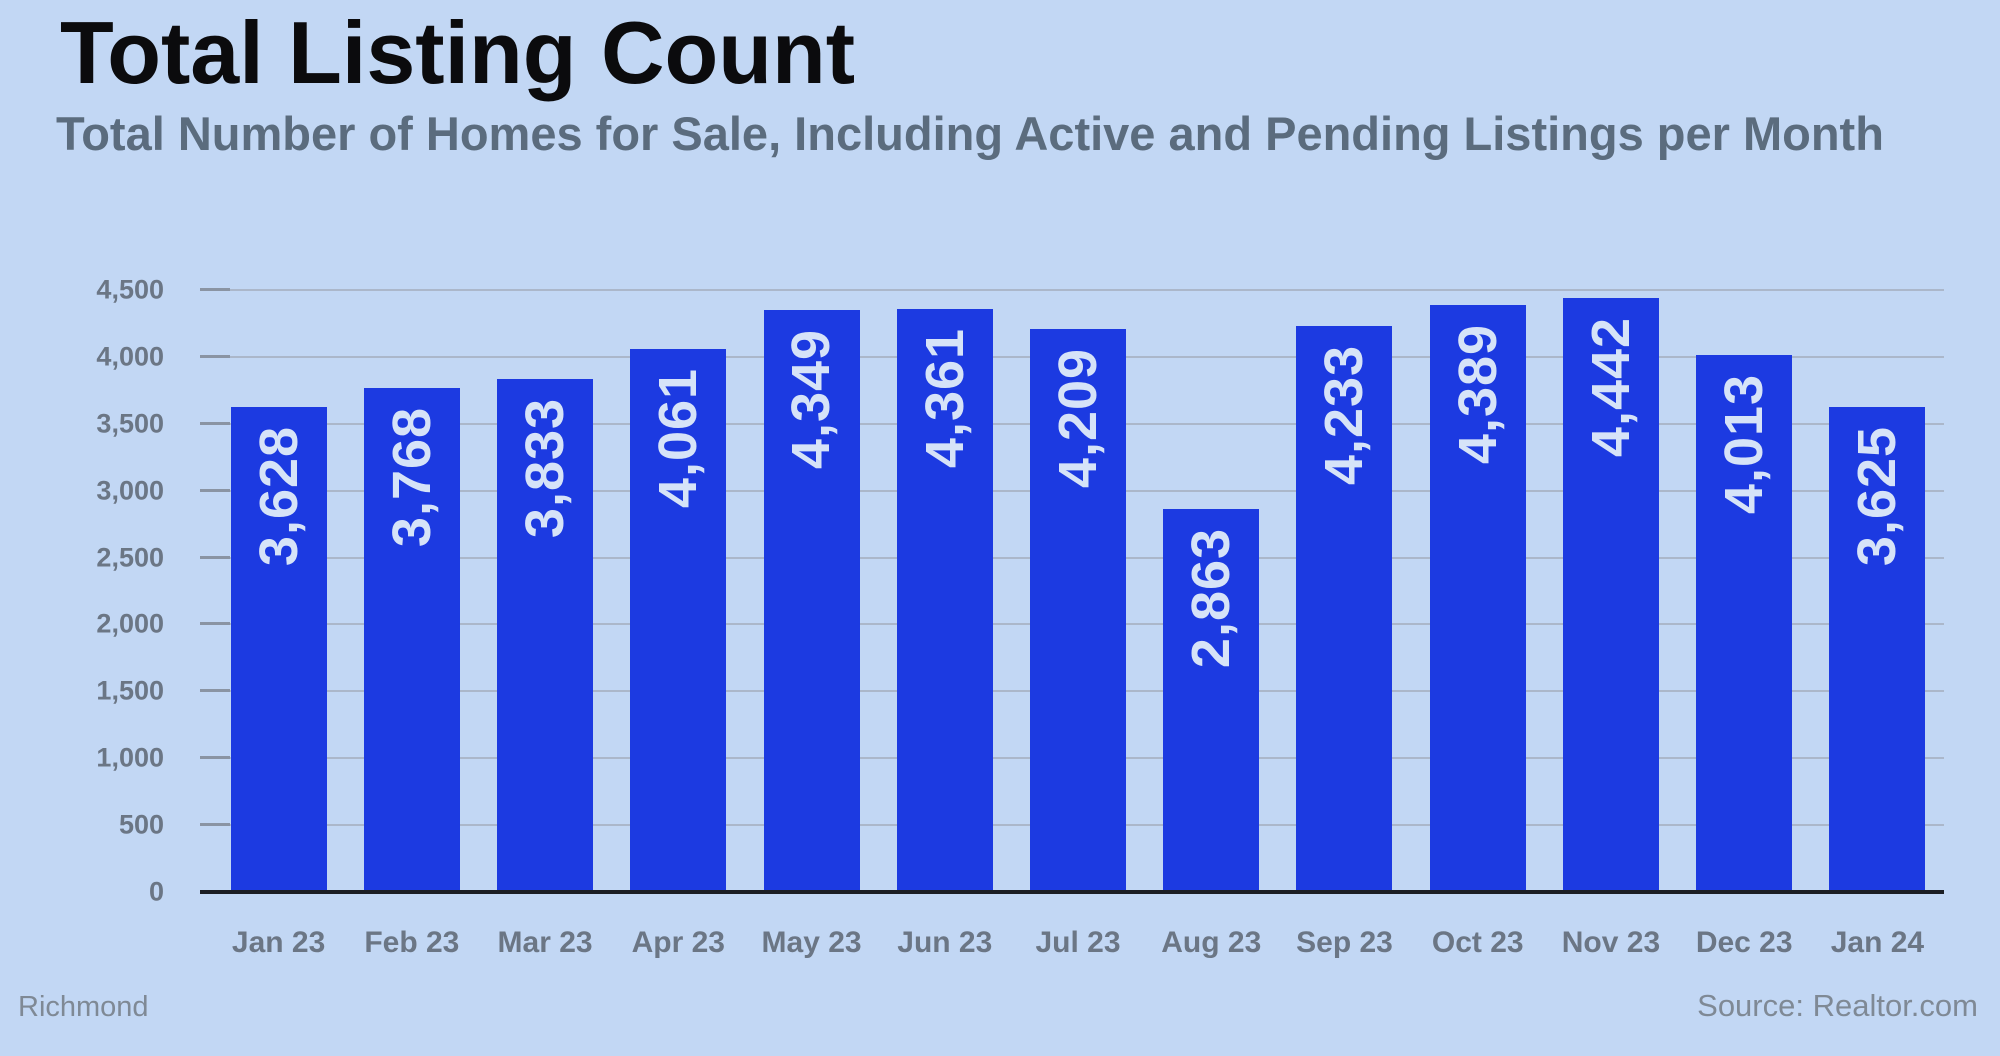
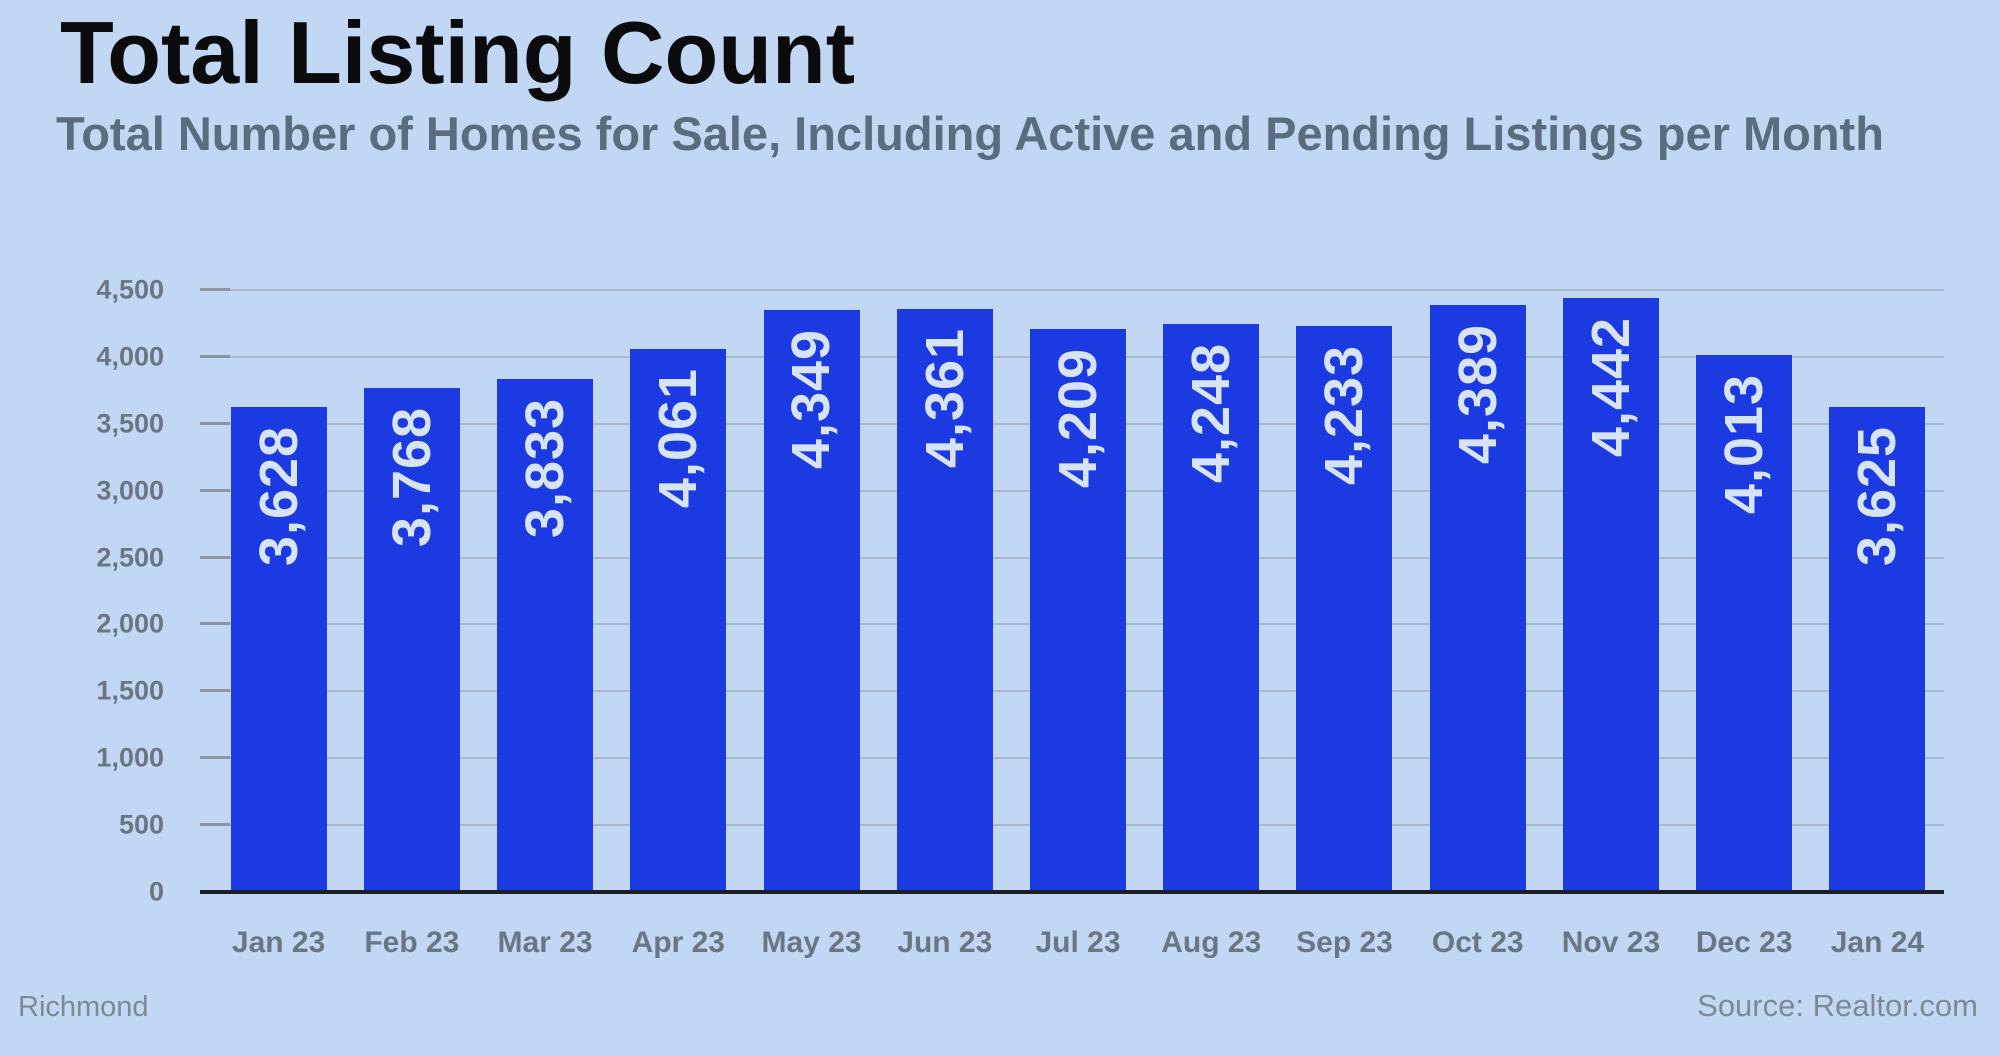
Aug 23: 2,863 -> 4,248
